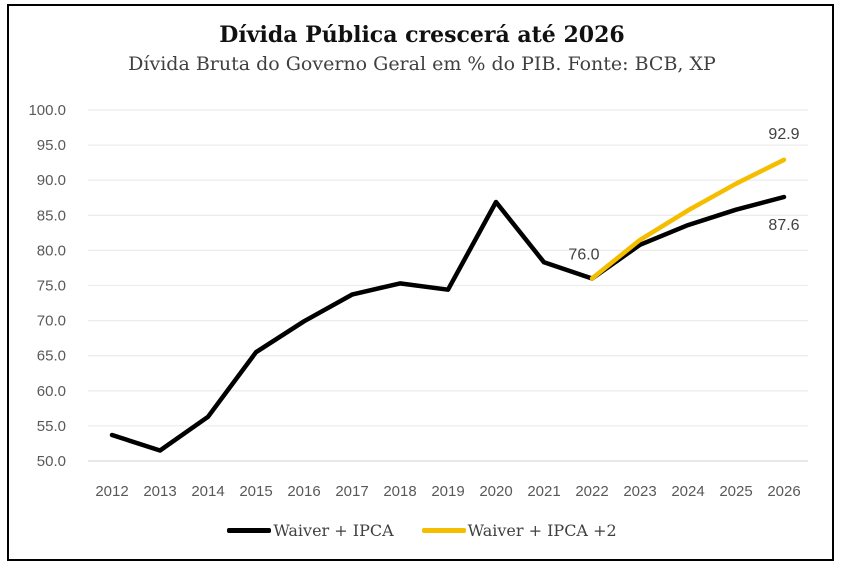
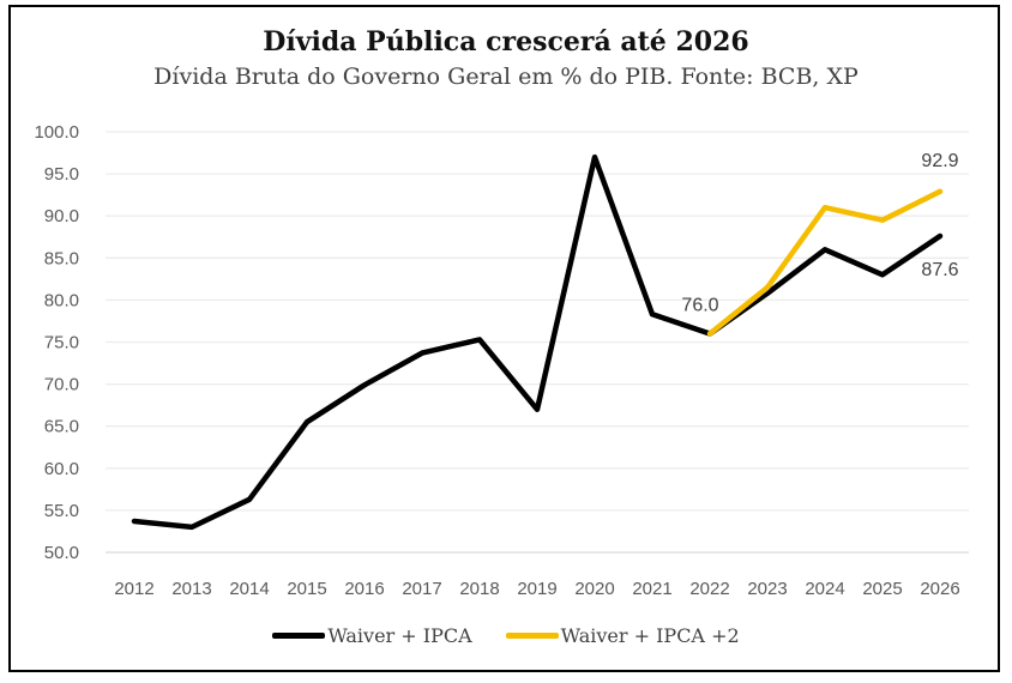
Waiver + IPCA/2013: 52 -> 53
Waiver + IPCA/2019: 74 -> 67
Waiver + IPCA/2020: 87 -> 97
Waiver + IPCA/2024: 84 -> 86
Waiver + IPCA +2/2024: 86 -> 91
Waiver + IPCA/2025: 86 -> 83
